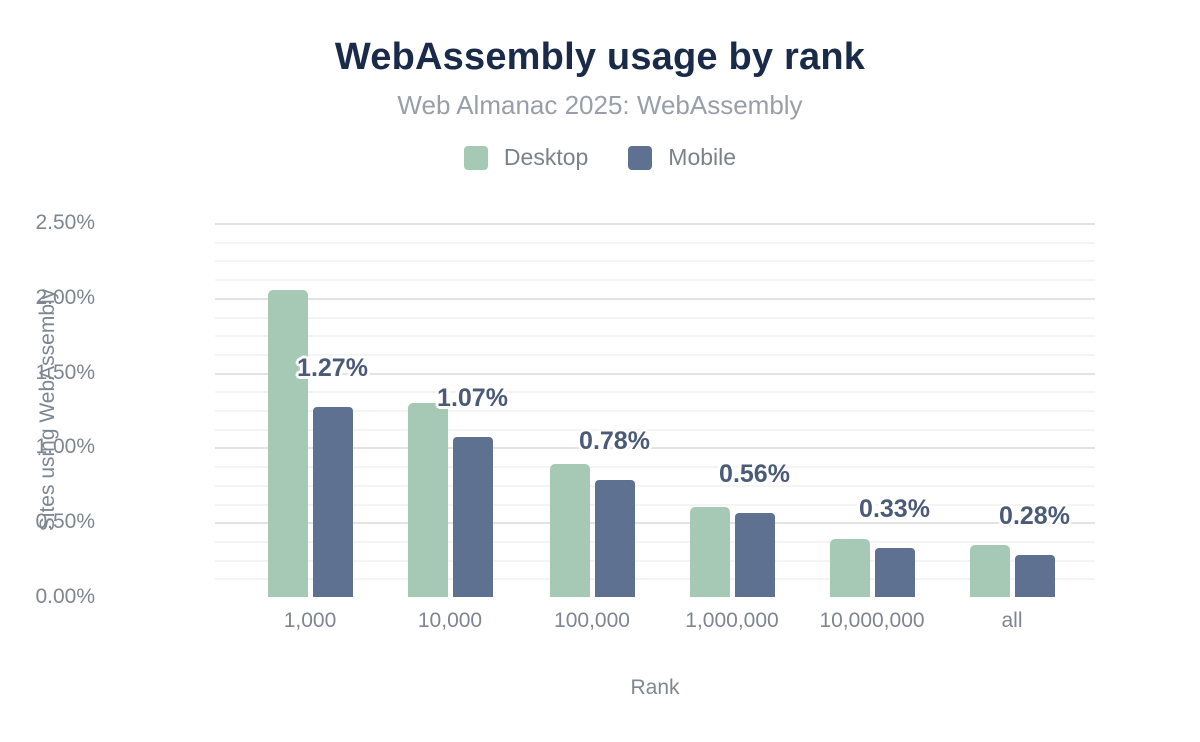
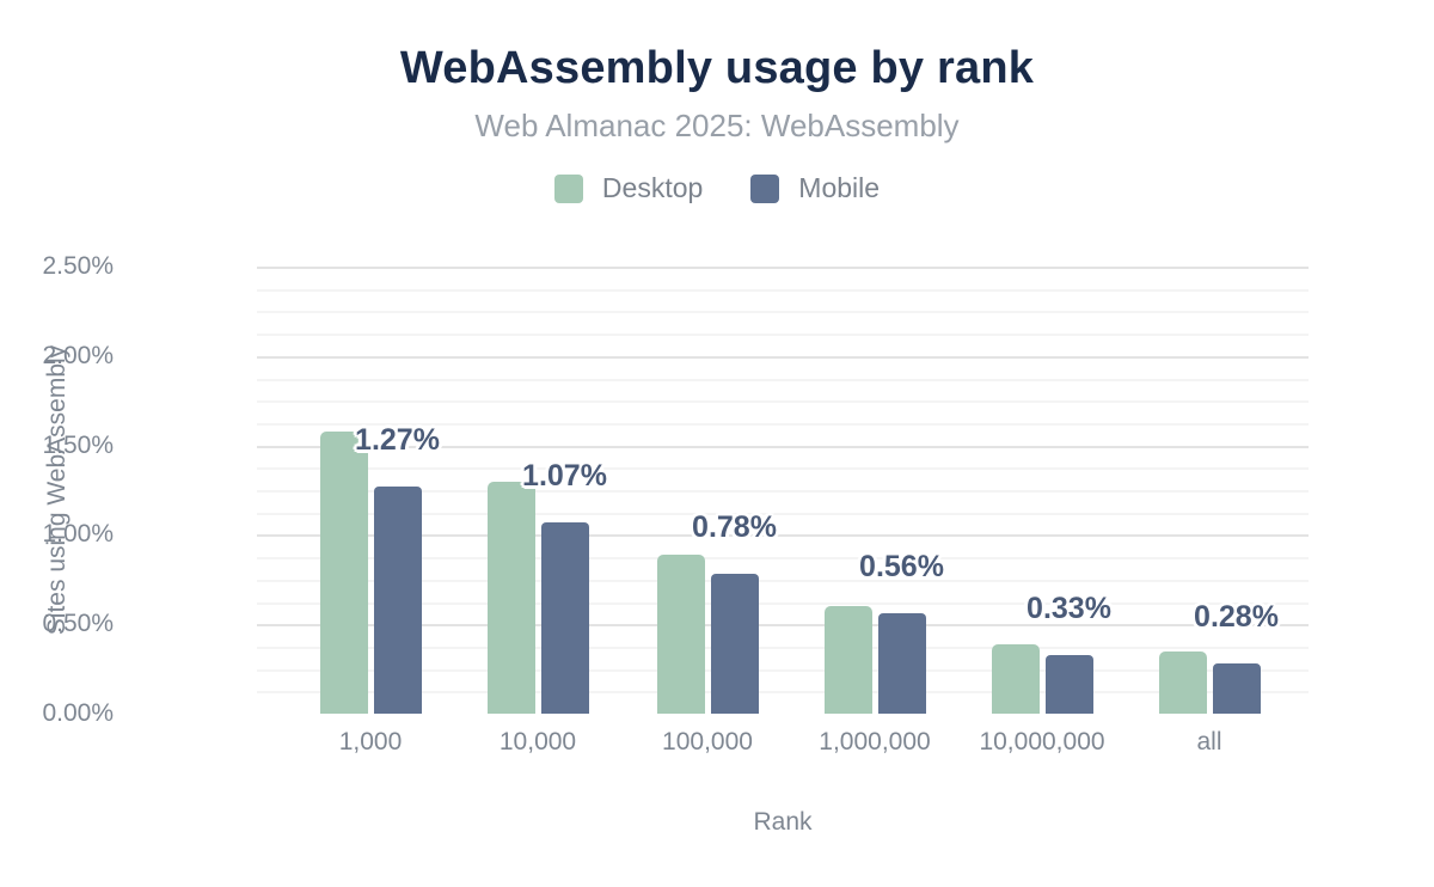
Desktop/1,000: 2.05% -> 1.58%
